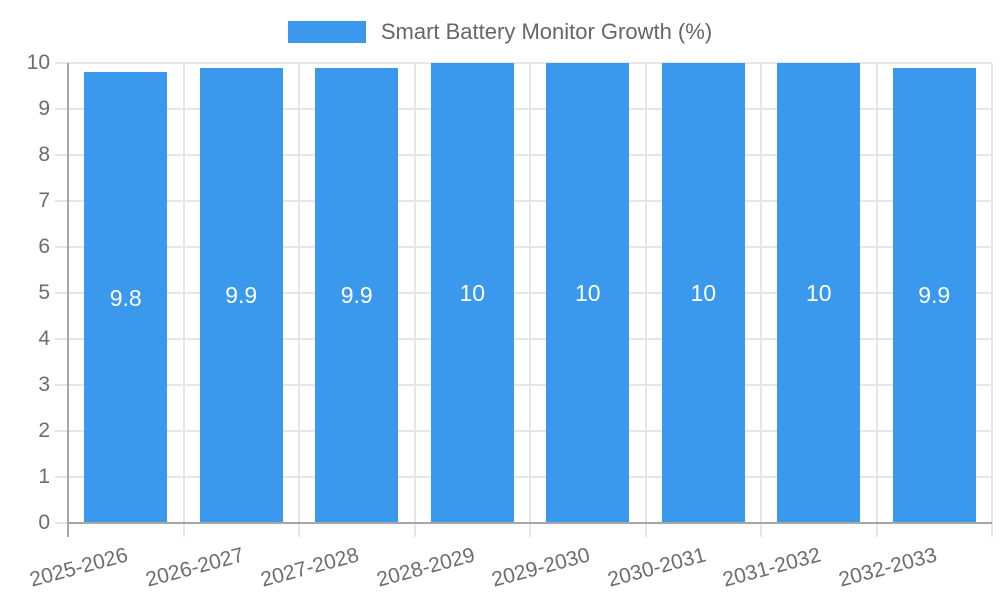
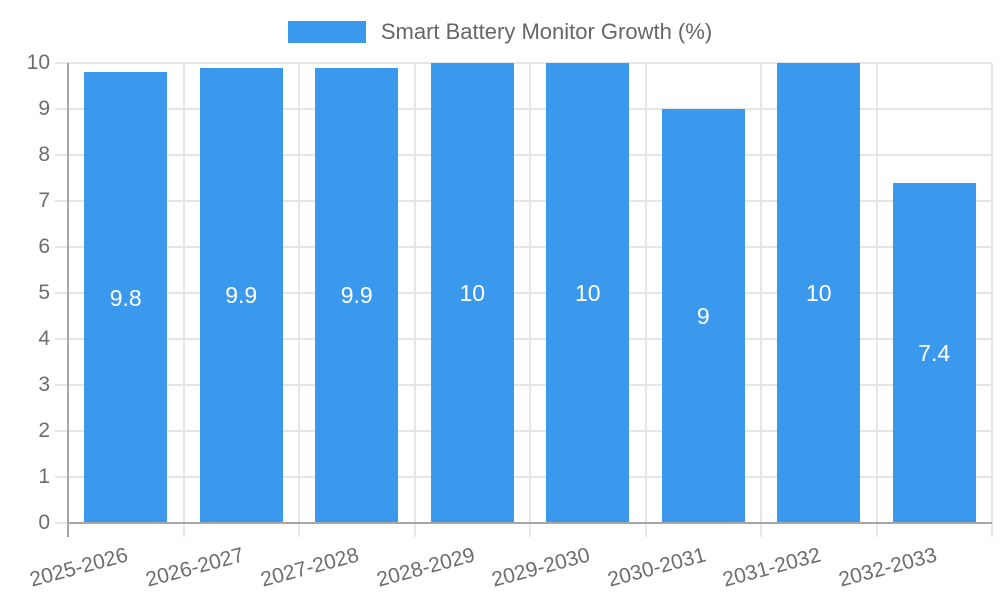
2030-2031: 10 -> 9
2032-2033: 9.9 -> 7.4
